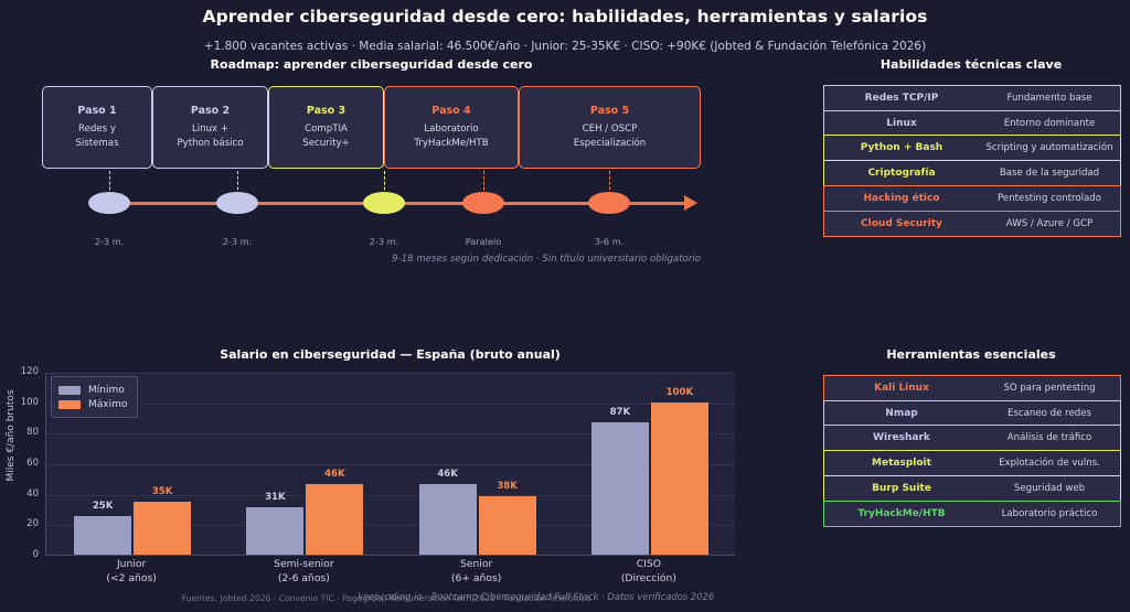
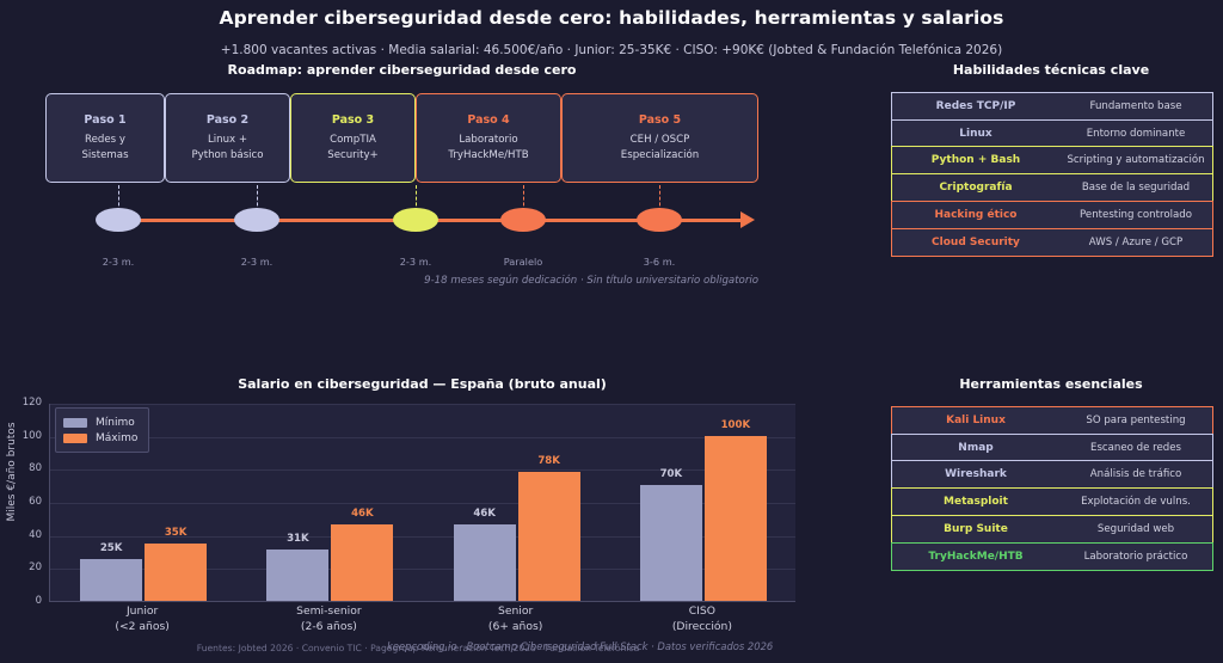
Máximo/Senior (6+ años): 38K -> 78K
Mínimo/CISO (Dirección): 87K -> 70K
